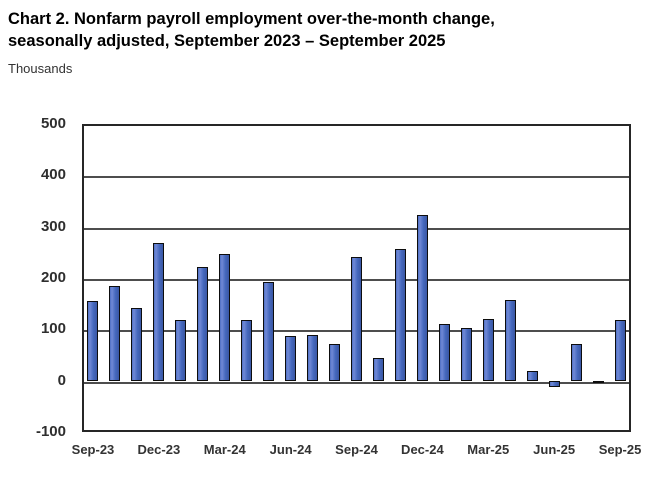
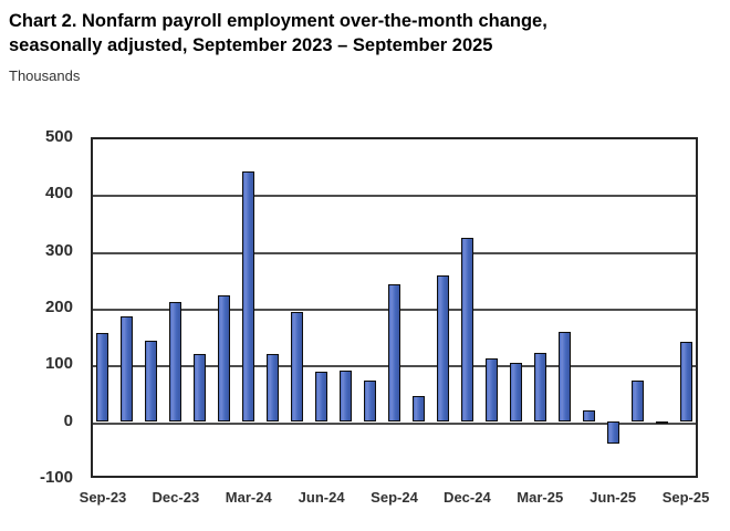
Dec-23: 270 -> 210
Mar-24: 250 -> 440
Jun-25: -10 -> -40
Sep-25: 120 -> 140
